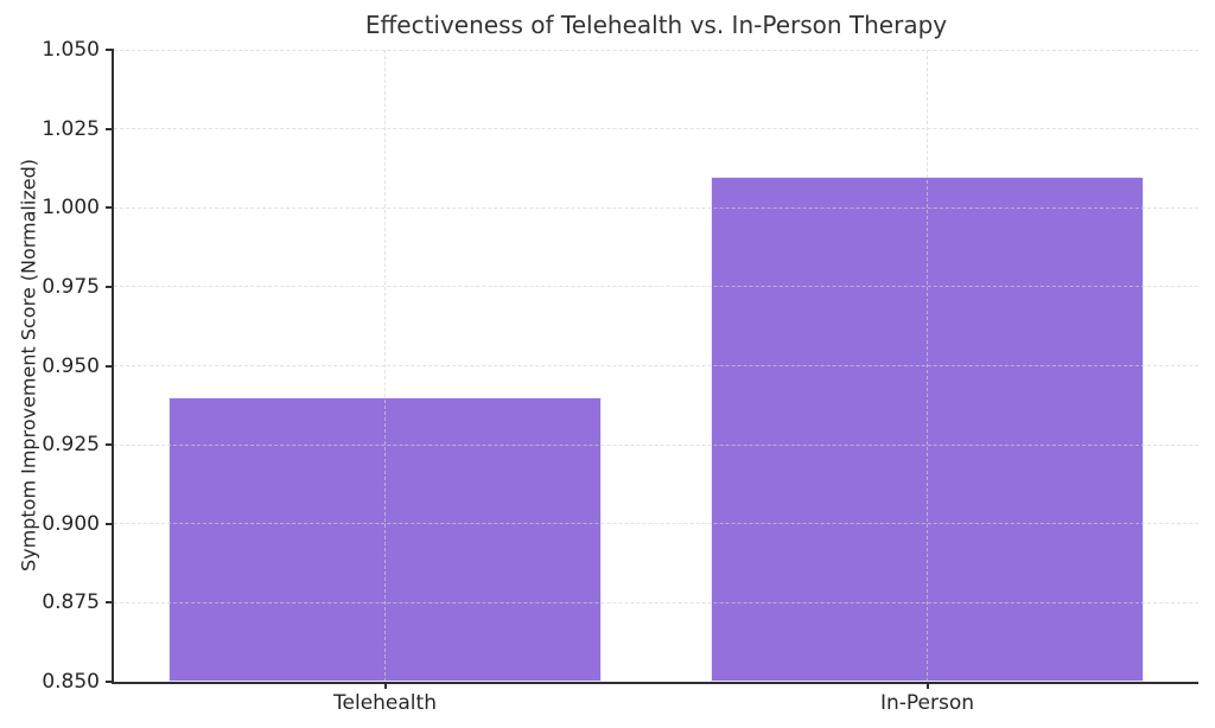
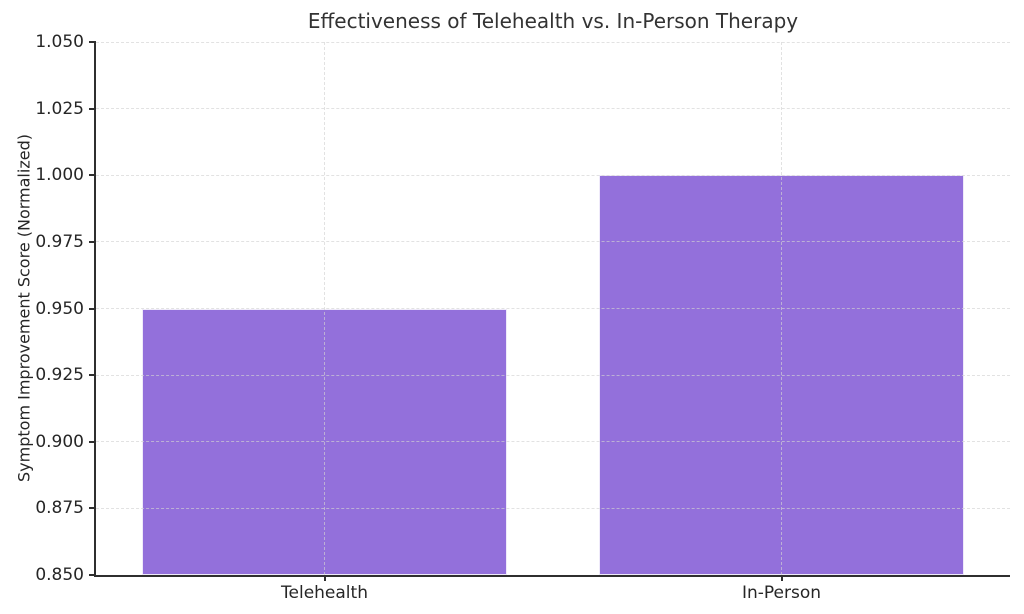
Telehealth: 0.94 -> 0.95
In-Person: 1.01 -> 1.00
